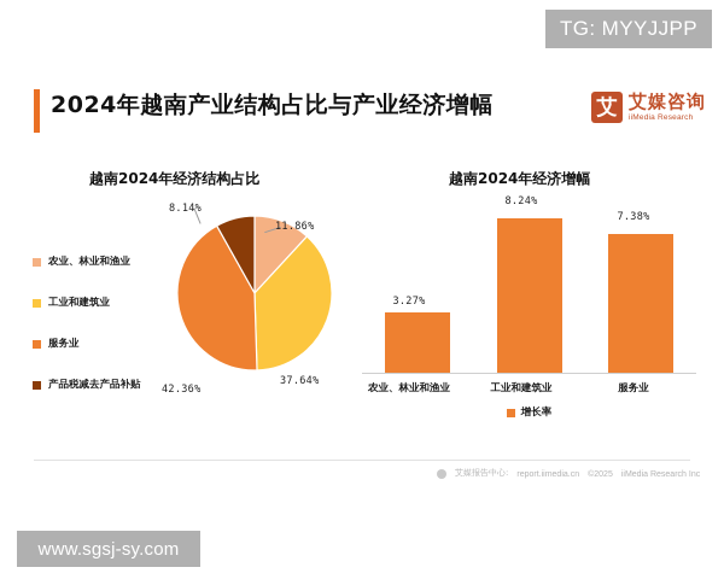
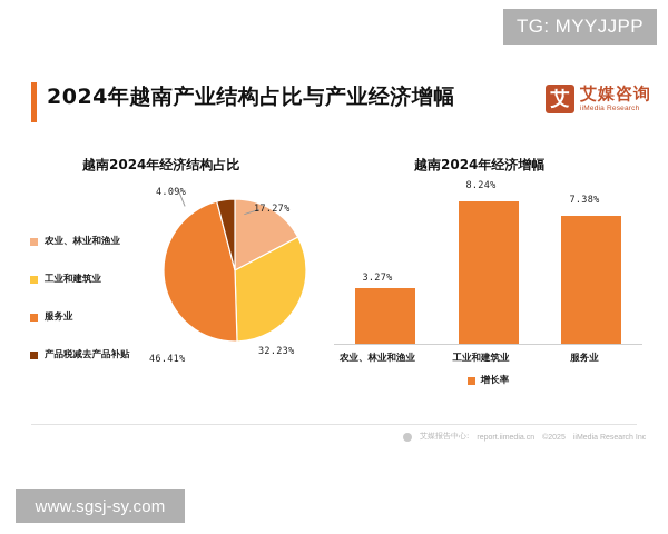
越南2024年经济结构占比/农业、林业和渔业: 11.86% -> 17.27%
越南2024年经济结构占比/工业和建筑业: 37.64% -> 32.23%
越南2024年经济结构占比/服务业: 42.36% -> 46.41%
越南2024年经济结构占比/产品税减去产品补贴: 8.14% -> 4.09%
